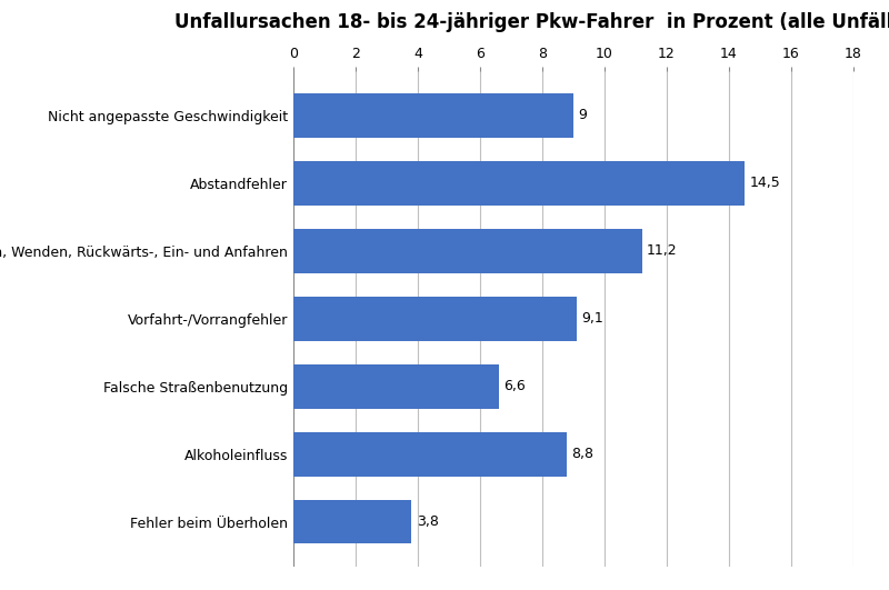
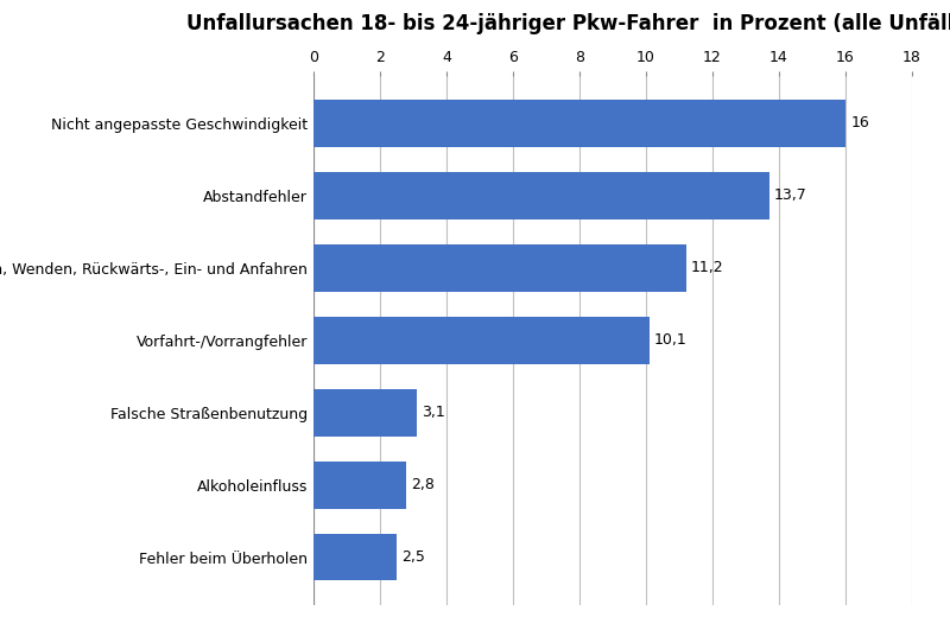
Nicht angepasste Geschwindigkeit: 9 -> 16
Abstandfehler: 14,5 -> 13,7
Vorfahrt-/Vorrangfehler: 9,1 -> 10,1
Falsche Straßenbenutzung: 6,6 -> 3,1
Alkoholeinfluss: 8,8 -> 2,8
Fehler beim Überholen: 3,8 -> 2,5
